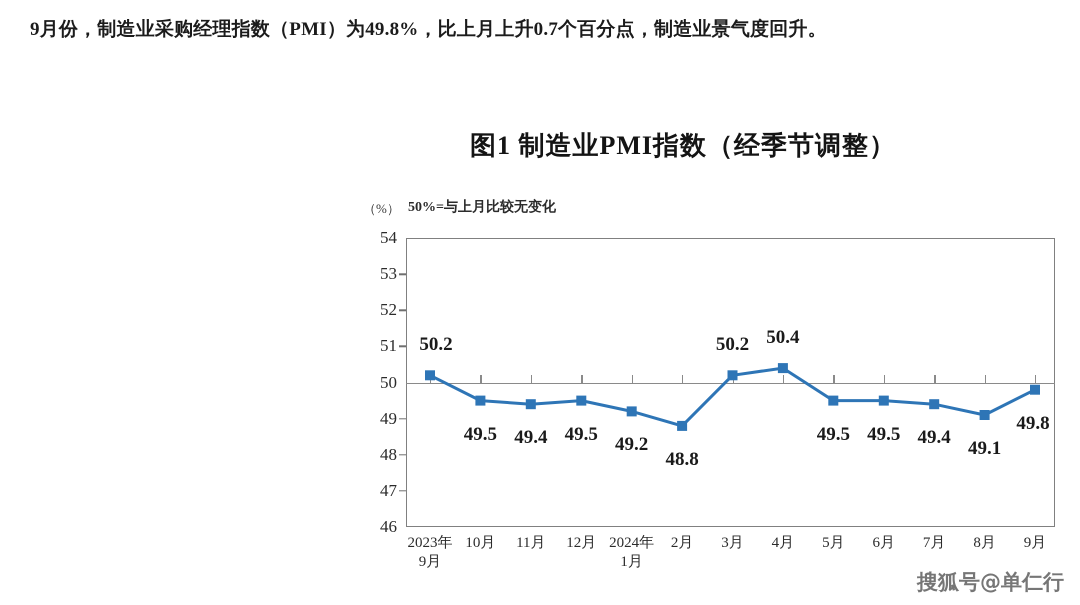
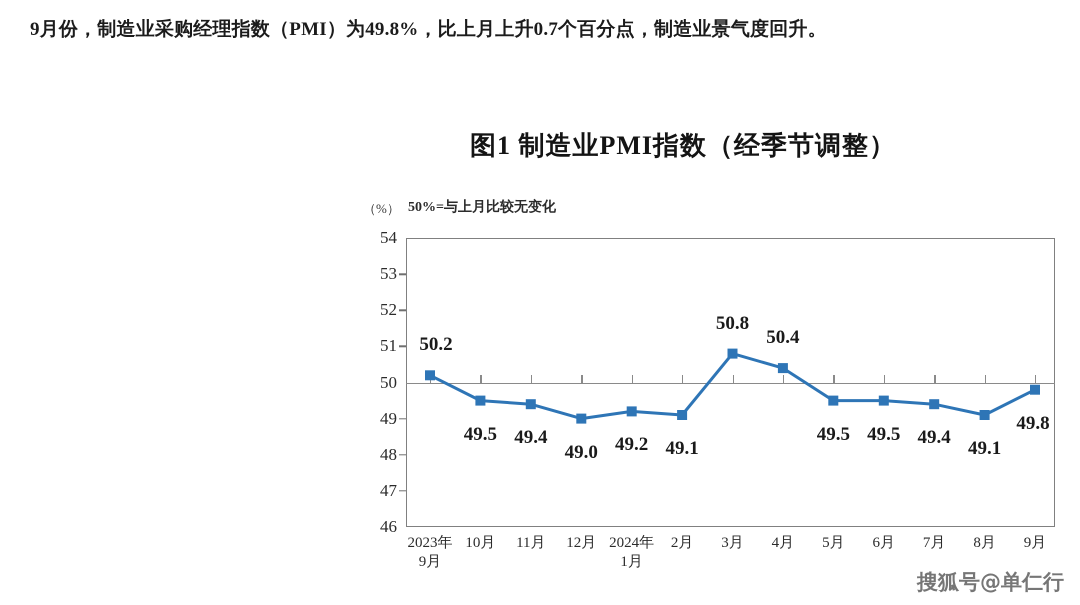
12月: 49.5 -> 49.0
2月: 48.8 -> 49.1
3月: 50.2 -> 50.8
